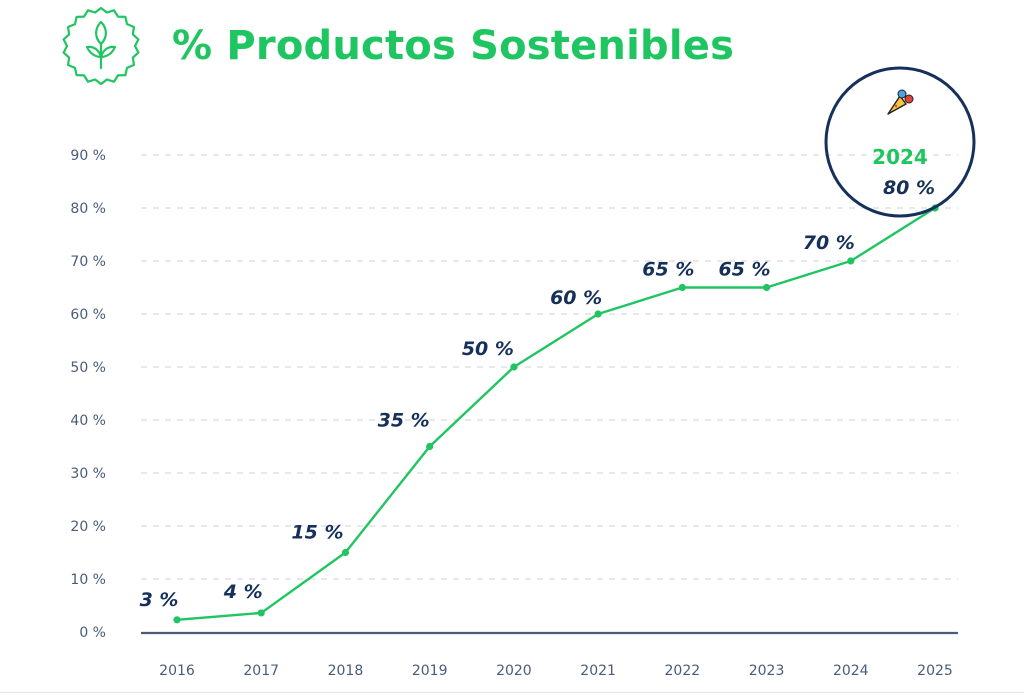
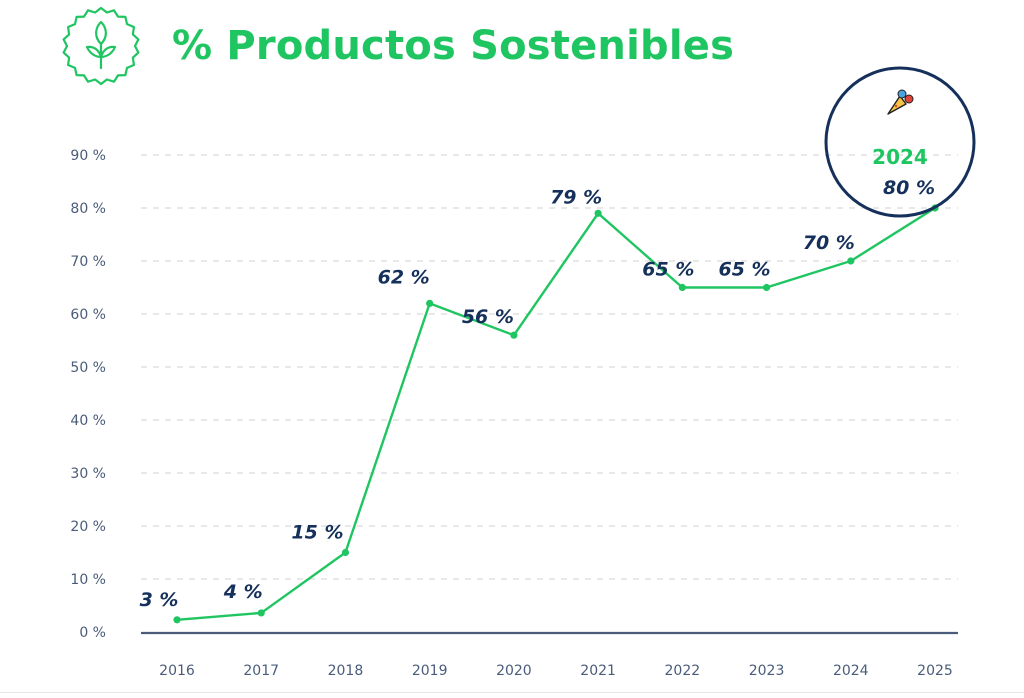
2019: 35 -> 62
2020: 50 -> 56
2021: 60 -> 79
